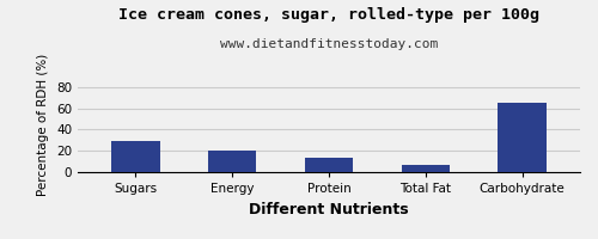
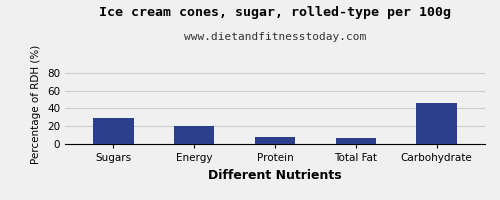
Protein: 14 -> 8
Carbohydrate: 65 -> 46
